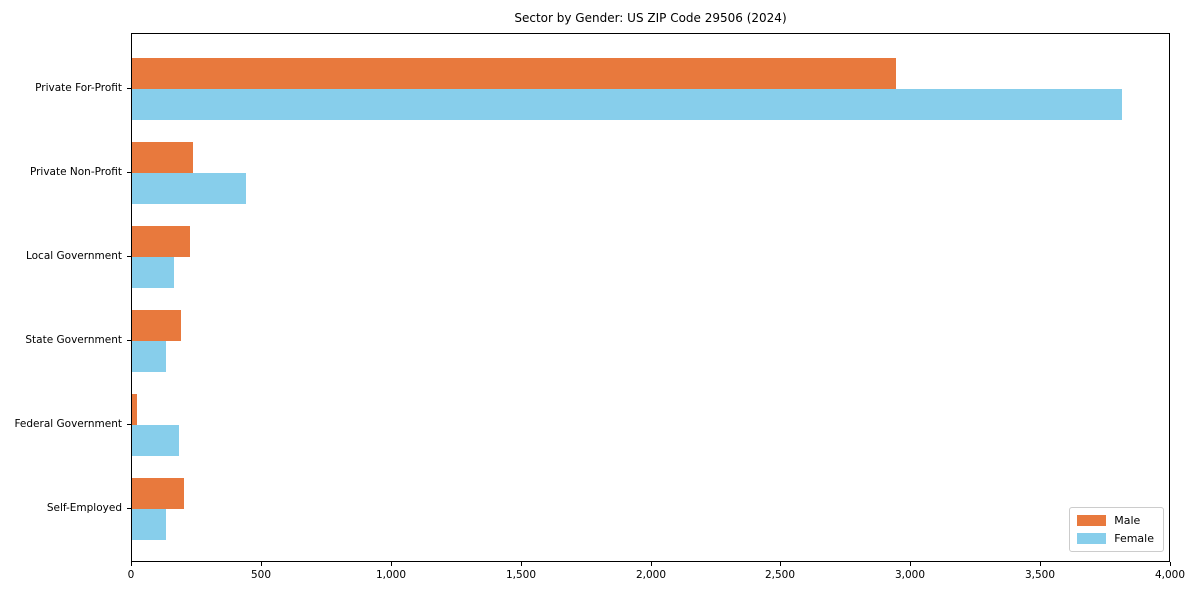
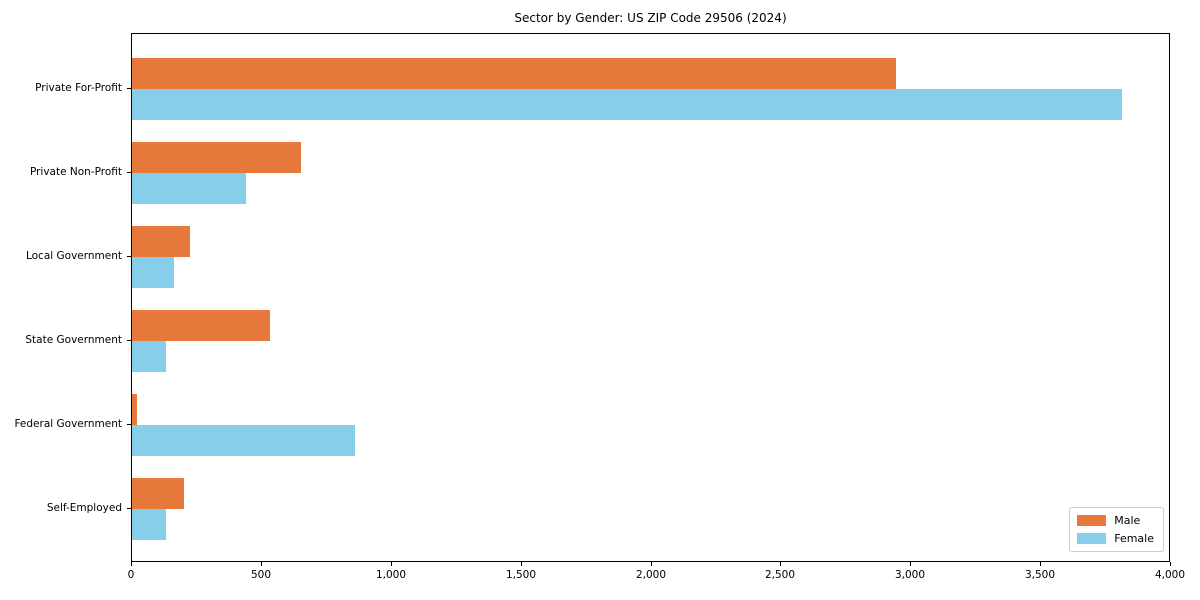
Male/Private Non-Profit: 240 -> 650
Male/State Government: 190 -> 530
Female/Federal Government: 180 -> 860
